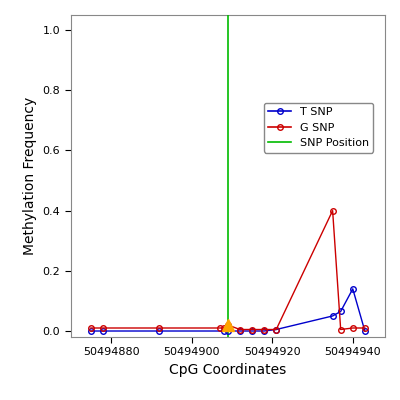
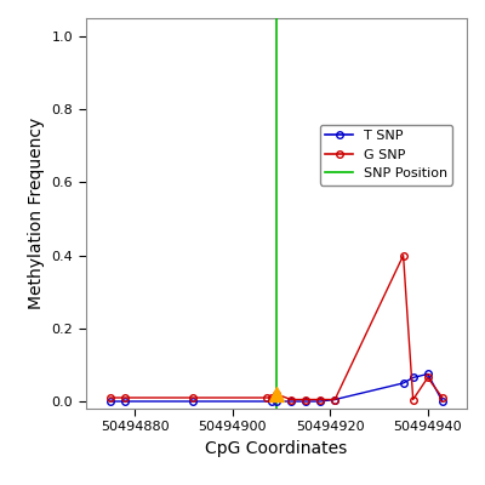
T SNP/50494940: 0.140 -> 0.075
G SNP/50494940: 0.010 -> 0.065
